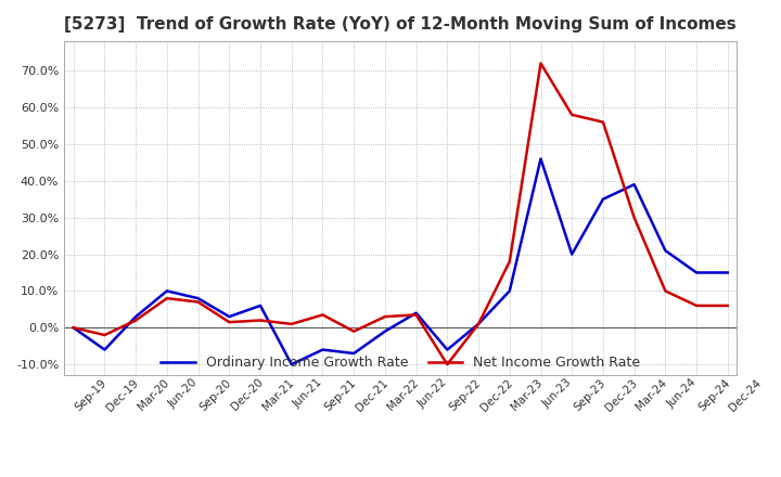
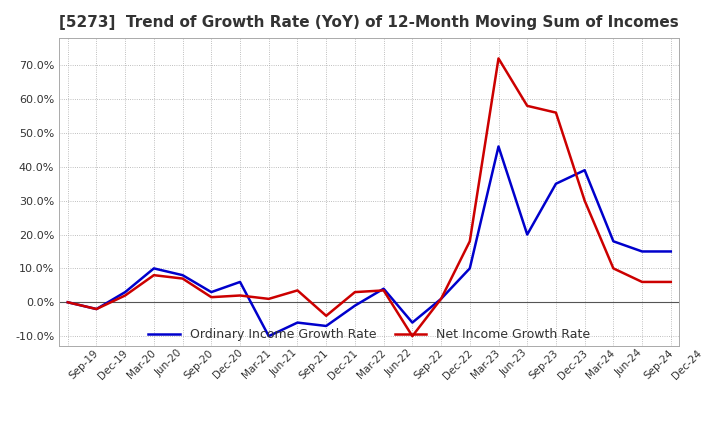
Ordinary Income Growth Rate/Dec-19: -6% -> -2%
Net Income Growth Rate/Dec-21: -1.0% -> -4.0%
Ordinary Income Growth Rate/Jun-24: 21% -> 18%
